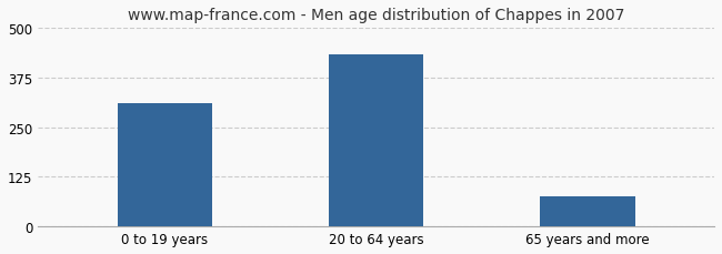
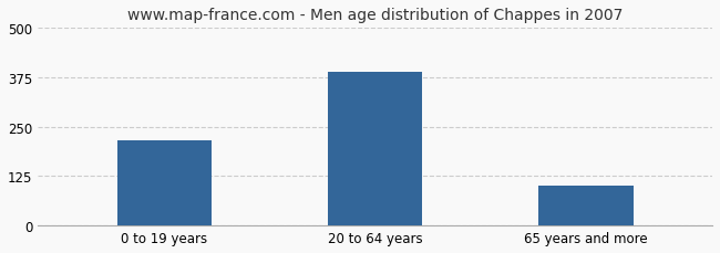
0 to 19 years: 310 -> 215
20 to 64 years: 435 -> 390
65 years and more: 75 -> 100
